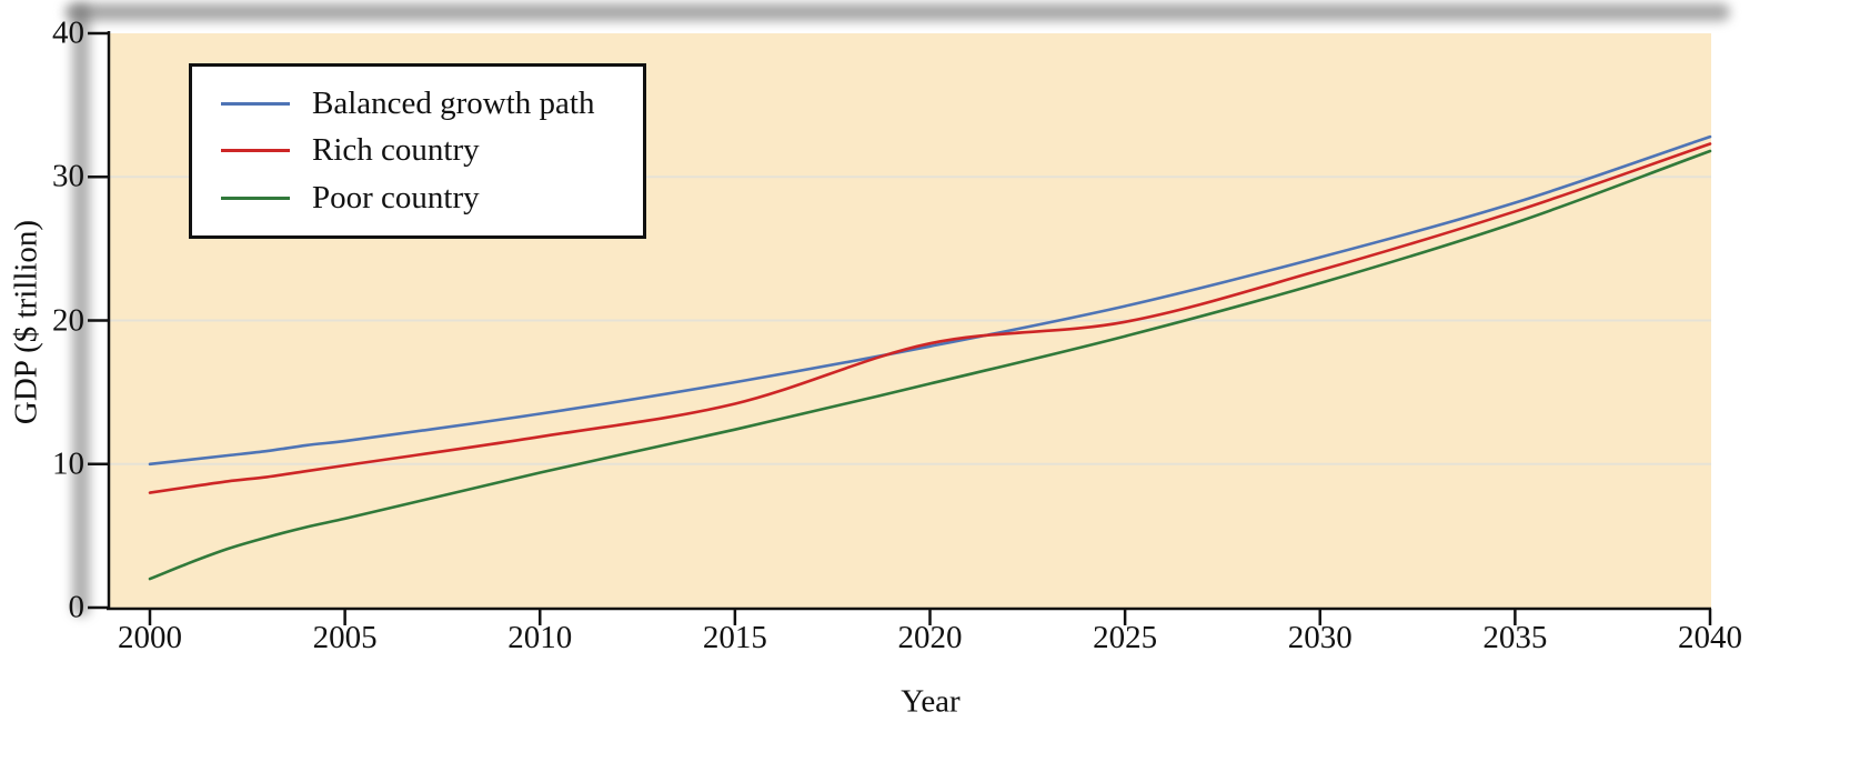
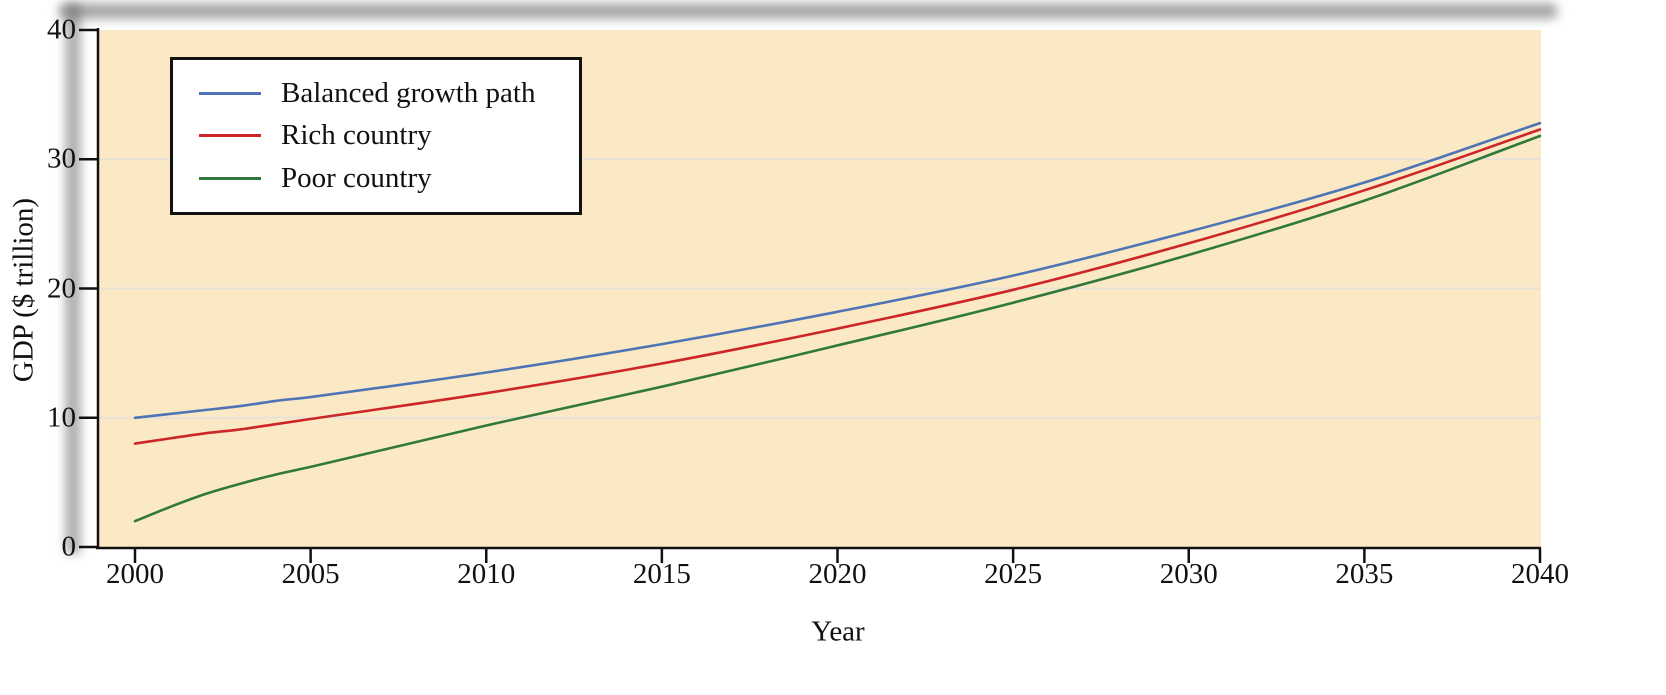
Rich country/2020: 18.4 -> 16.9
